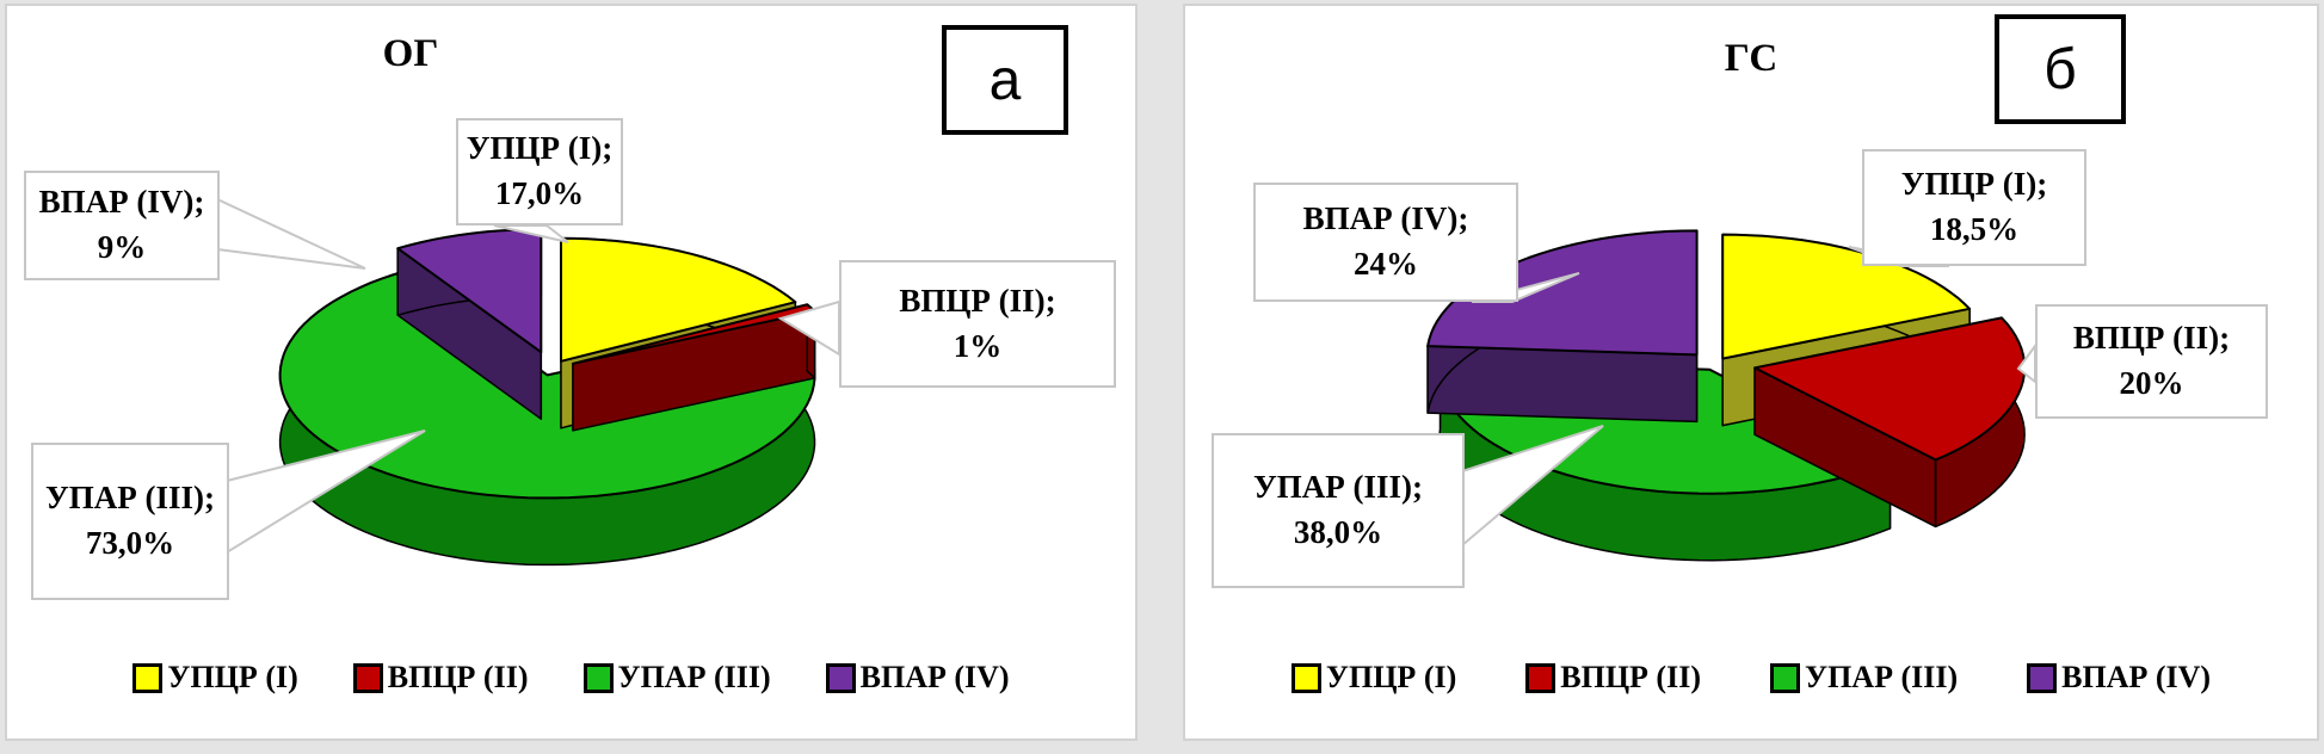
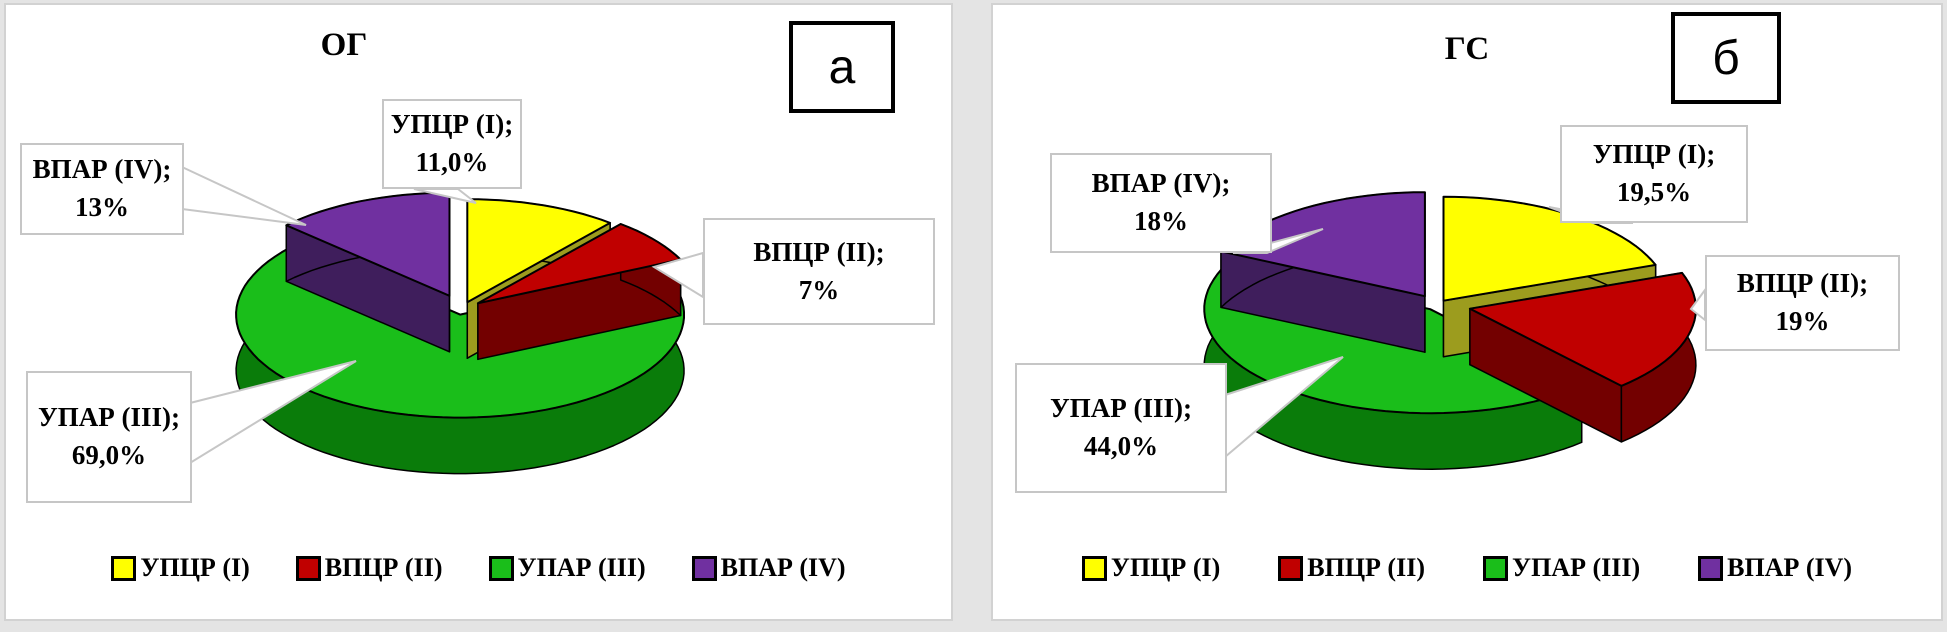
ОГ/УПЦР (I): 17,0% -> 11,0%
ОГ/ВПЦР (II): 1% -> 7%
ОГ/УПАР (III): 73,0% -> 69,0%
ОГ/ВПАР (IV): 9% -> 13%
ГС/УПЦР (I): 18,5% -> 19,5%
ГС/ВПЦР (II): 20% -> 19%
ГС/УПАР (III): 38,0% -> 44,0%
ГС/ВПАР (IV): 24% -> 18%
